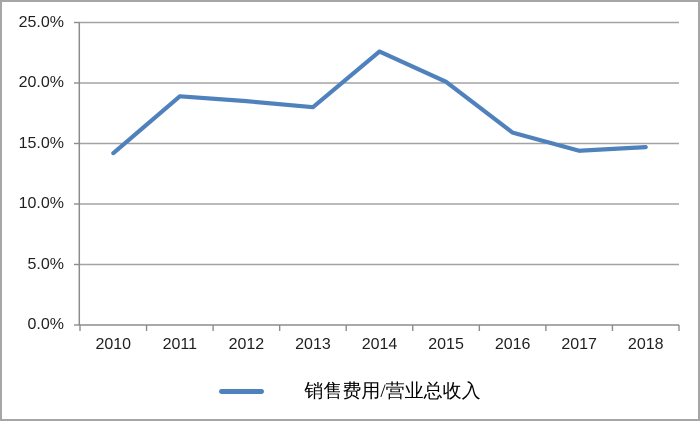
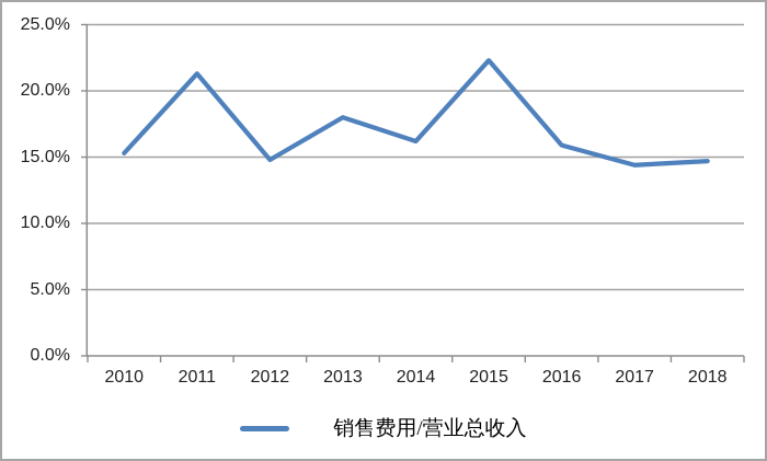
2010: 14.2% -> 15.3%
2011: 18.9% -> 21.3%
2012: 18.5% -> 14.8%
2014: 22.6% -> 16.2%
2015: 20.1% -> 22.3%
